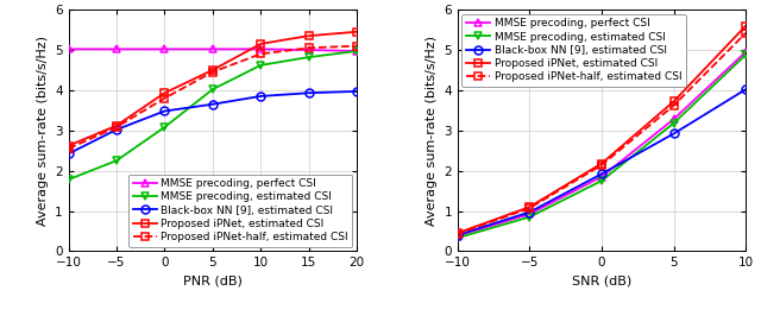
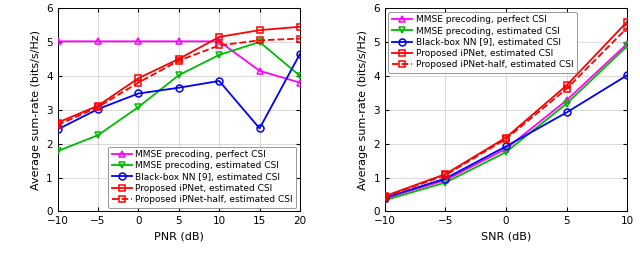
MMSE precoding, perfect CSI/15: 5.00 -> 4.15
MMSE precoding, estimated CSI/15: 4.82 -> 5.00
Black-box NN [9], estimated CSI/15: 3.93 -> 2.45
MMSE precoding, perfect CSI/20: 4.97 -> 3.80
MMSE precoding, estimated CSI/20: 4.97 -> 4.00
Black-box NN [9], estimated CSI/20: 3.97 -> 4.65
